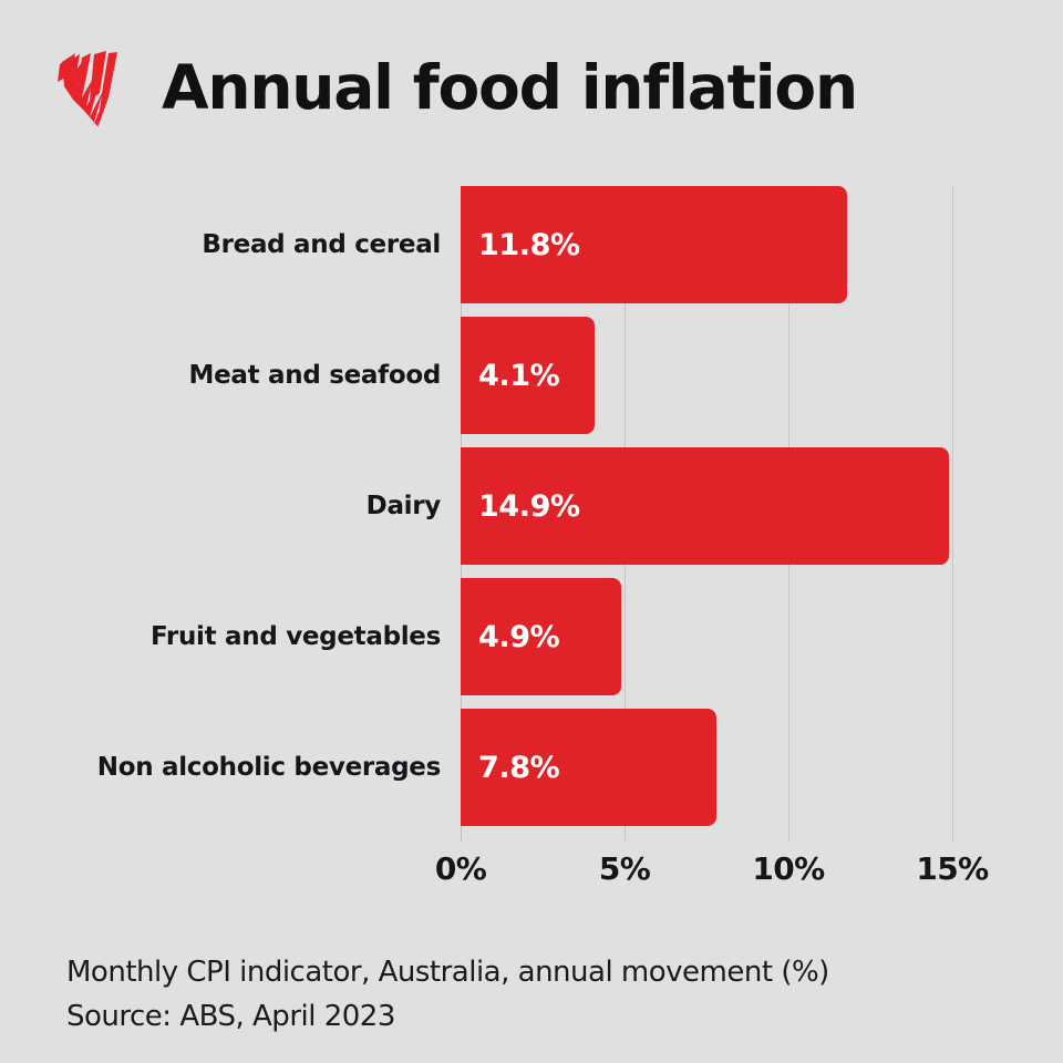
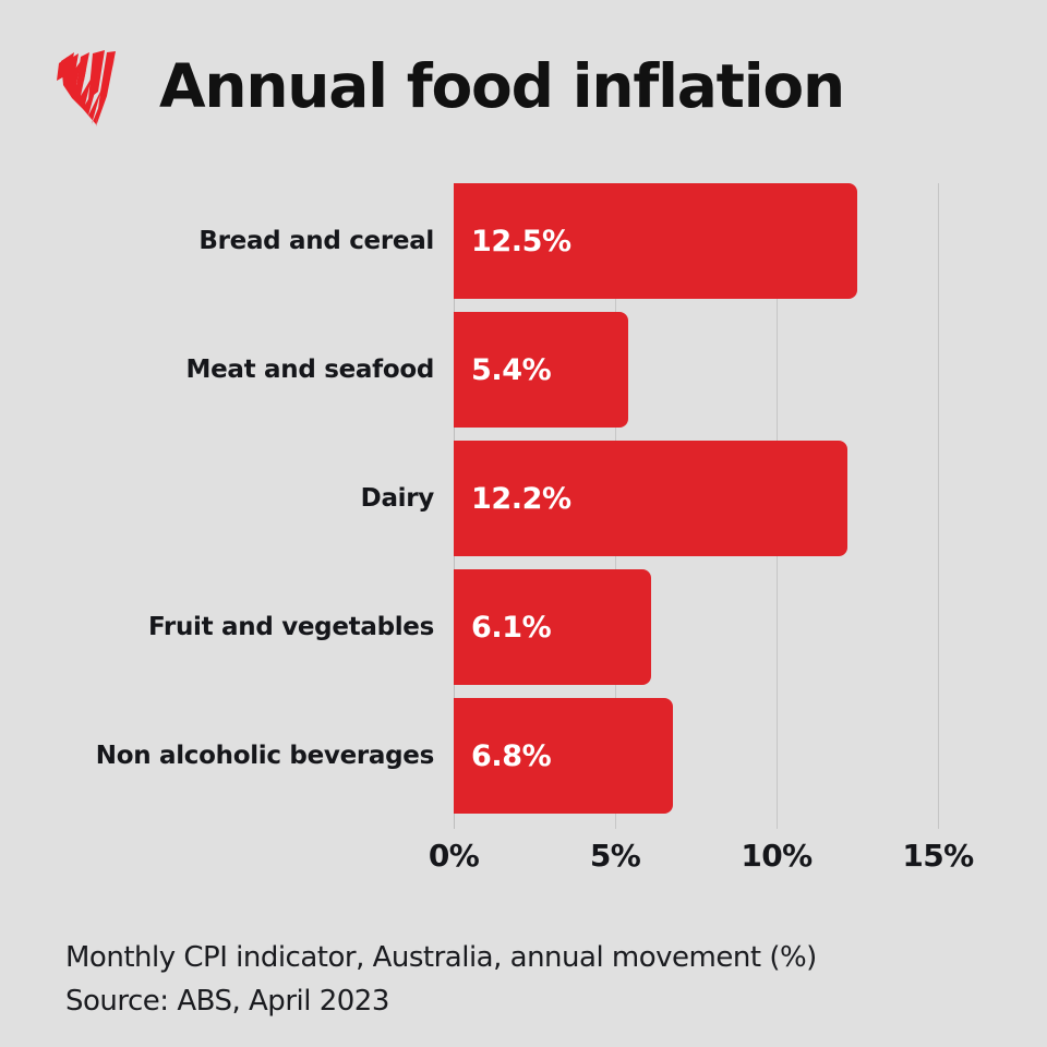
Bread and cereal: 11.8% -> 12.5%
Meat and seafood: 4.1% -> 5.4%
Dairy: 14.9% -> 12.2%
Fruit and vegetables: 4.9% -> 6.1%
Non alcoholic beverages: 7.8% -> 6.8%
